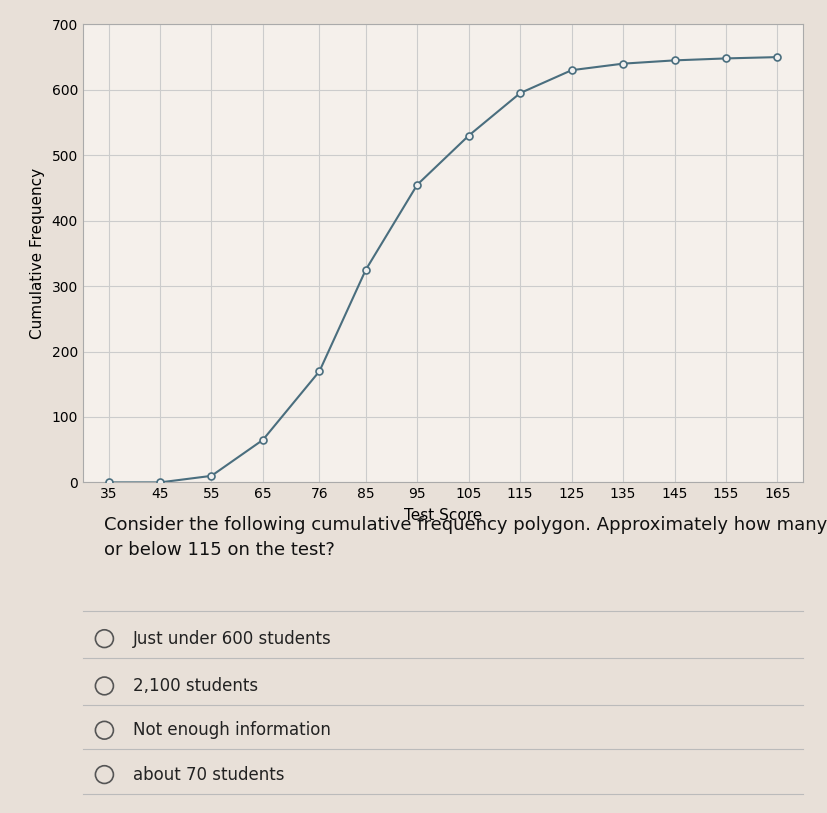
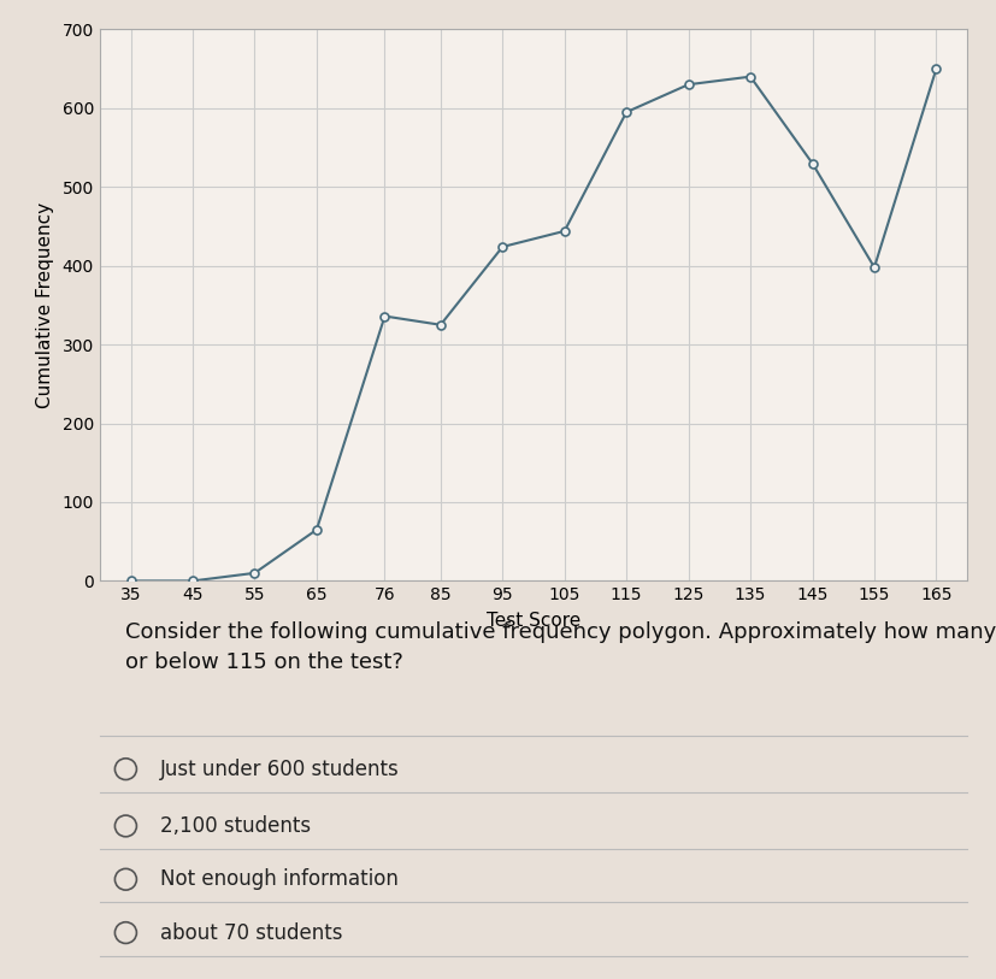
76: 170 -> 336
95: 455 -> 424
105: 530 -> 444
145: 645 -> 530
155: 648 -> 398
